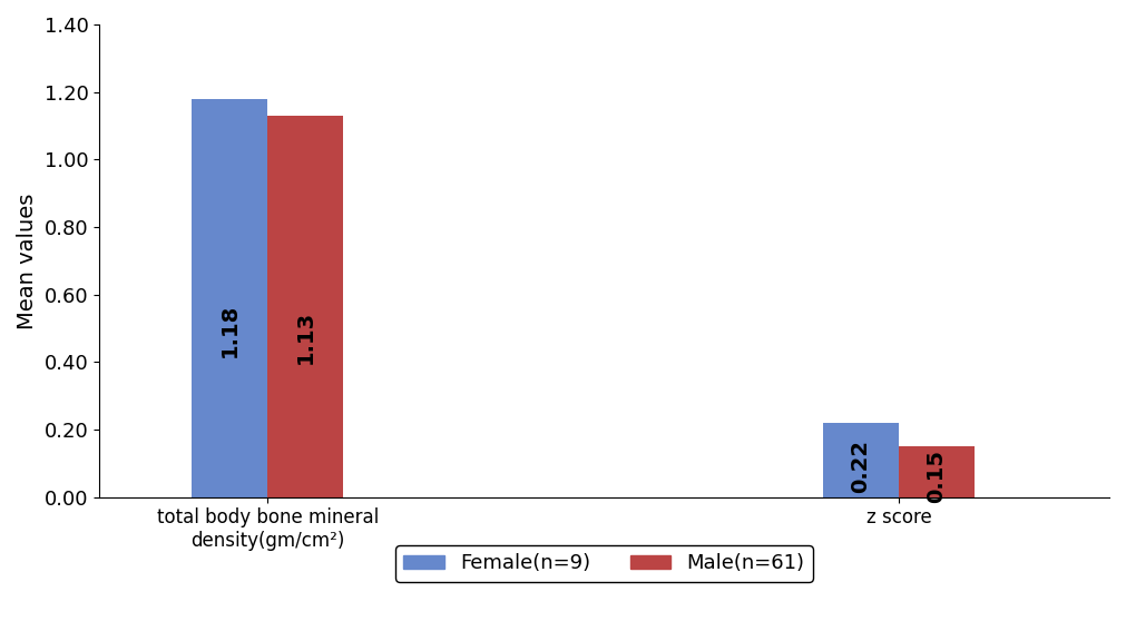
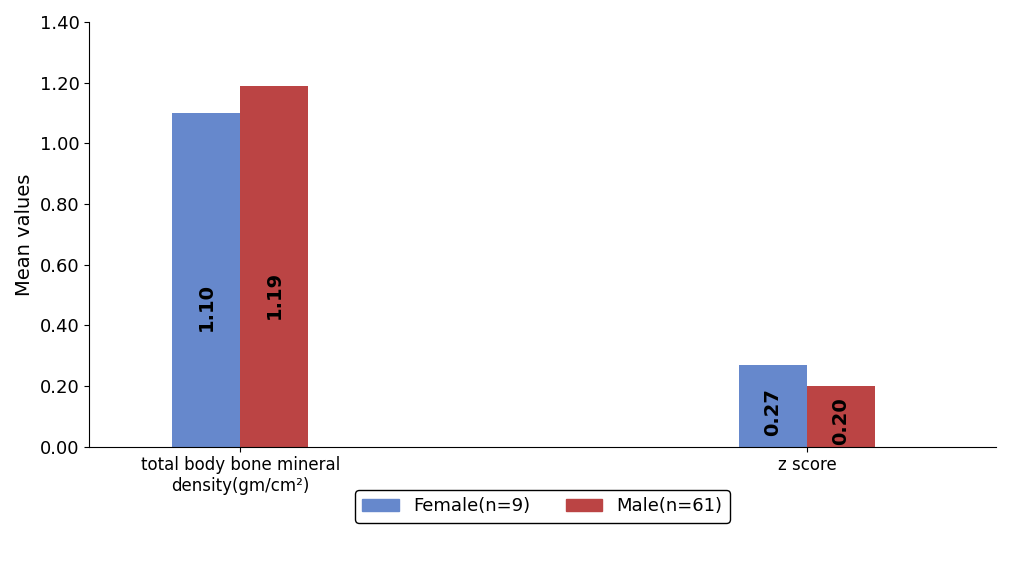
Female(n=9)/total body bone mineral density(gm/cm²): 1.18 -> 1.10
Male(n=61)/total body bone mineral density(gm/cm²): 1.13 -> 1.19
Female(n=9)/z score: 0.22 -> 0.27
Male(n=61)/z score: 0.15 -> 0.20
